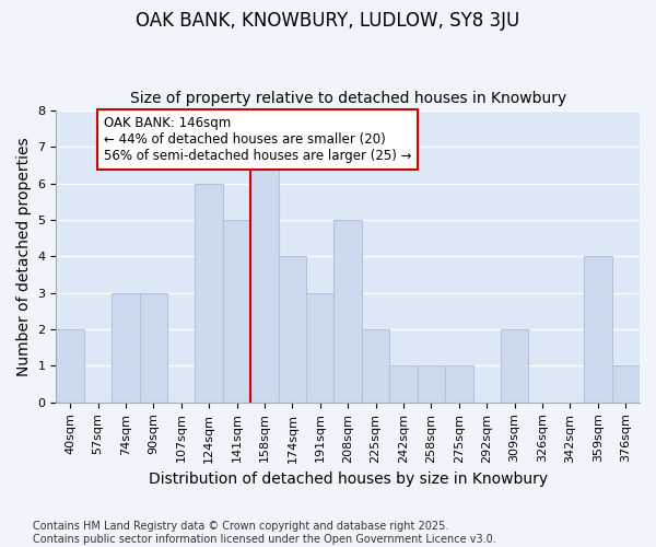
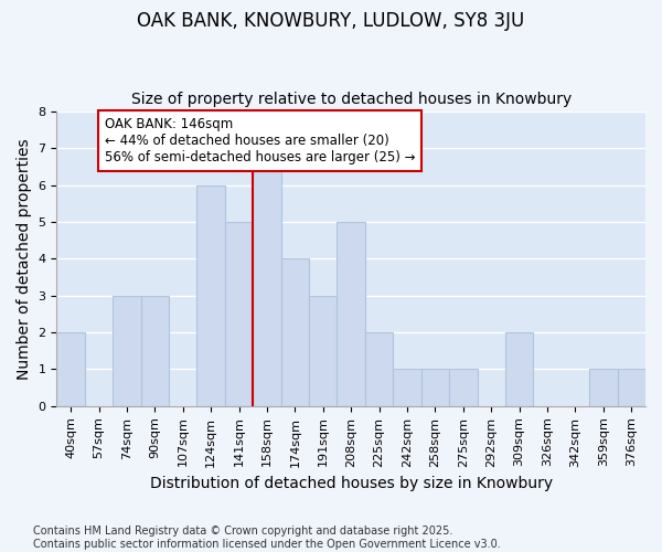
359sqm: 4 -> 1
